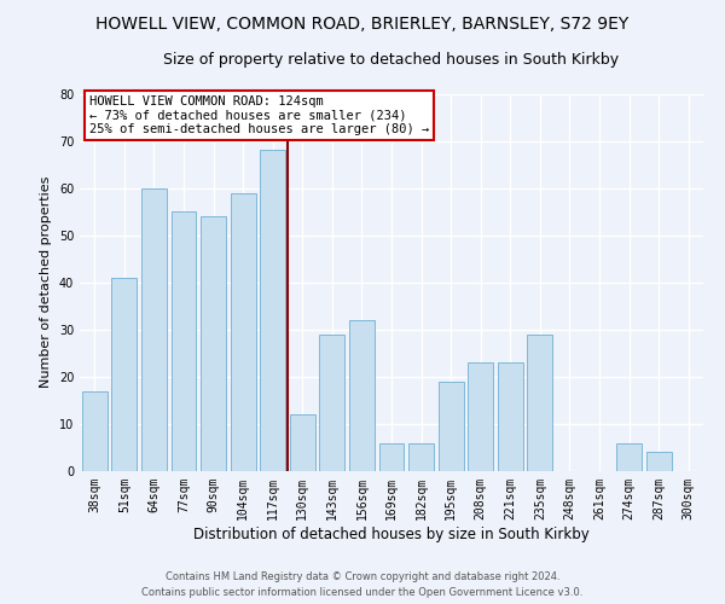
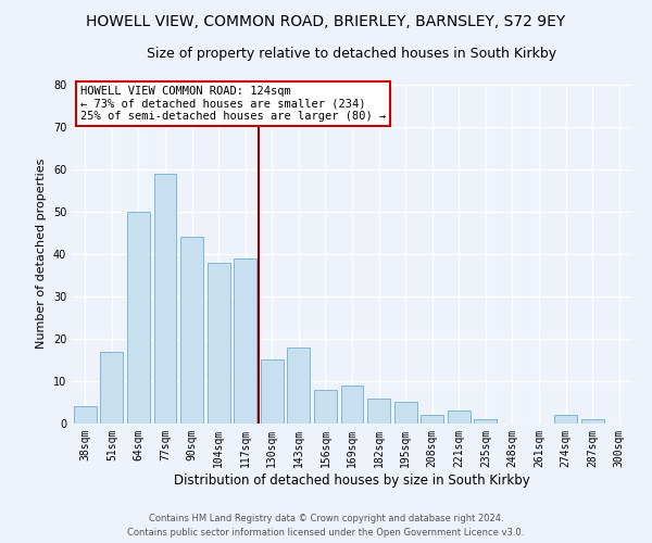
38sqm: 17 -> 4
51sqm: 41 -> 17
64sqm: 60 -> 50
77sqm: 55 -> 59
90sqm: 54 -> 44
104sqm: 59 -> 38
117sqm: 68 -> 39
130sqm: 12 -> 15
143sqm: 29 -> 18
156sqm: 32 -> 8
169sqm: 6 -> 9
195sqm: 19 -> 5
208sqm: 23 -> 2
221sqm: 23 -> 3
235sqm: 29 -> 1
274sqm: 6 -> 2
287sqm: 4 -> 1
